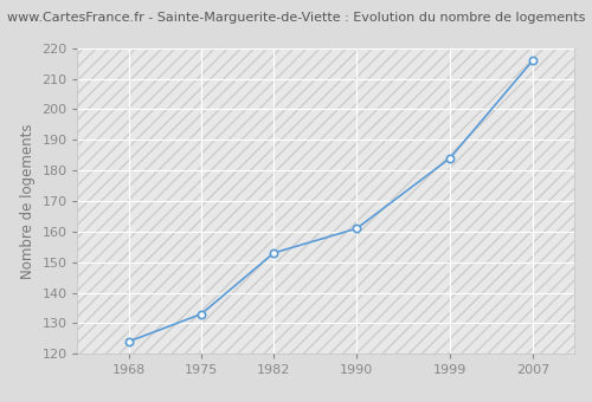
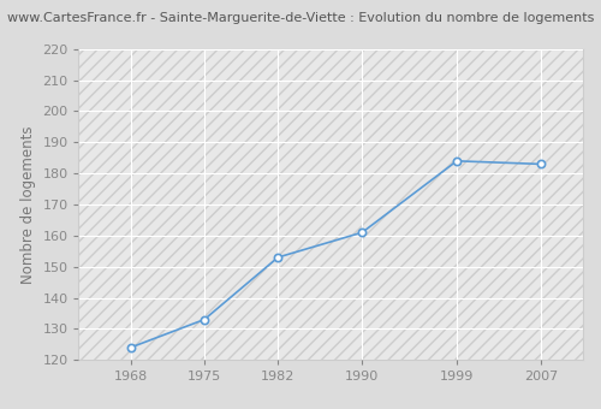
2007: 216 -> 183
